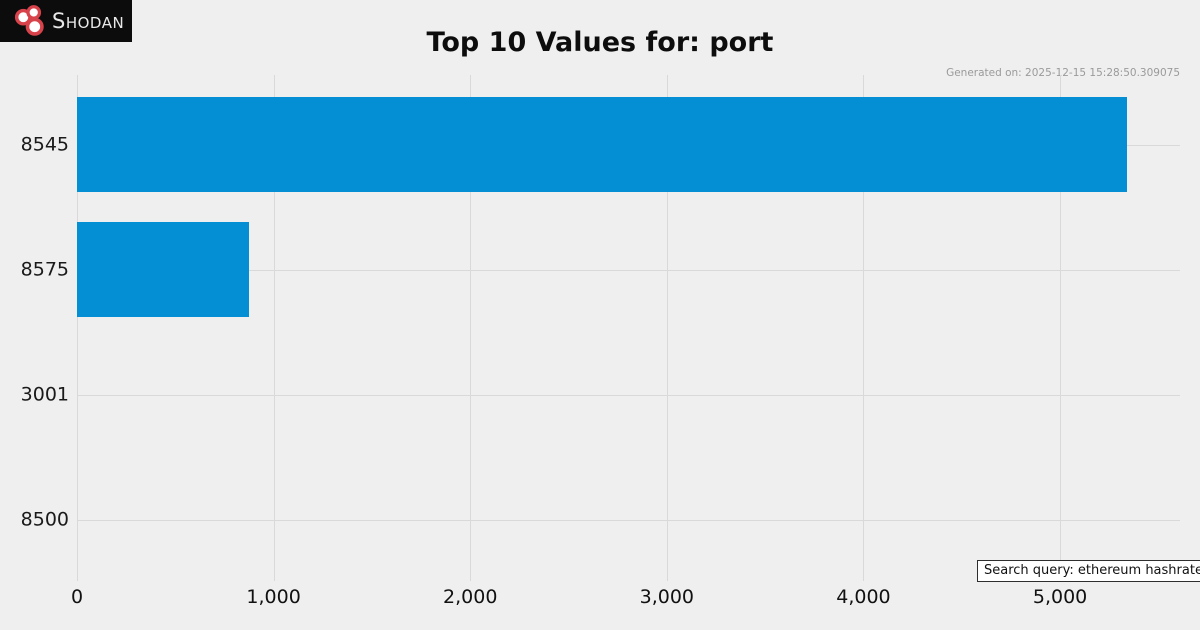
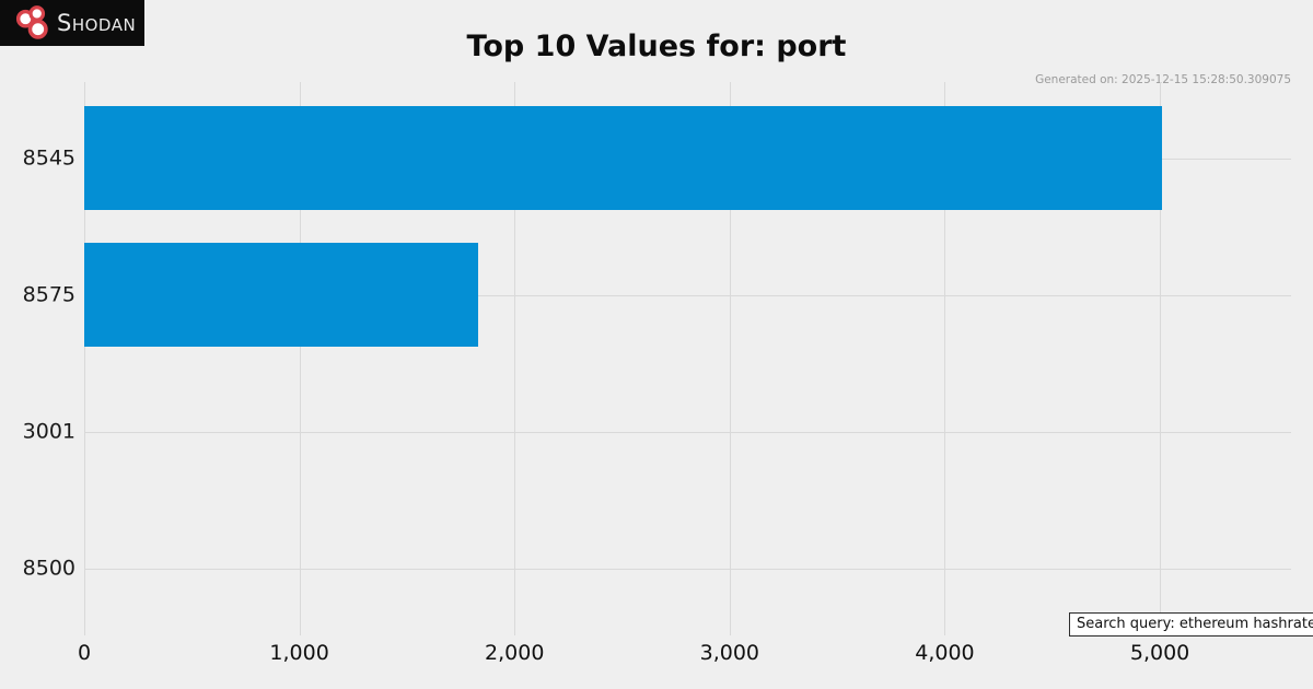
8545: 5340 -> 5010
8575: 880 -> 1830
